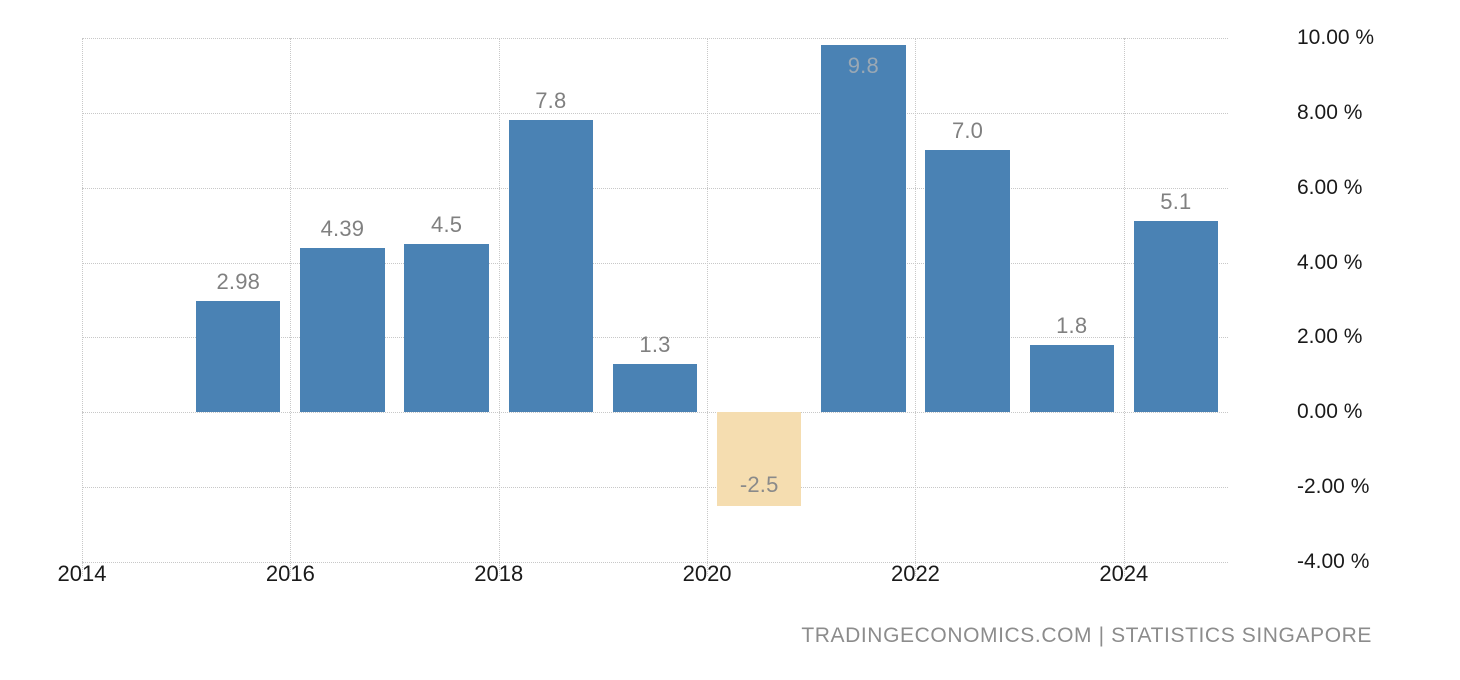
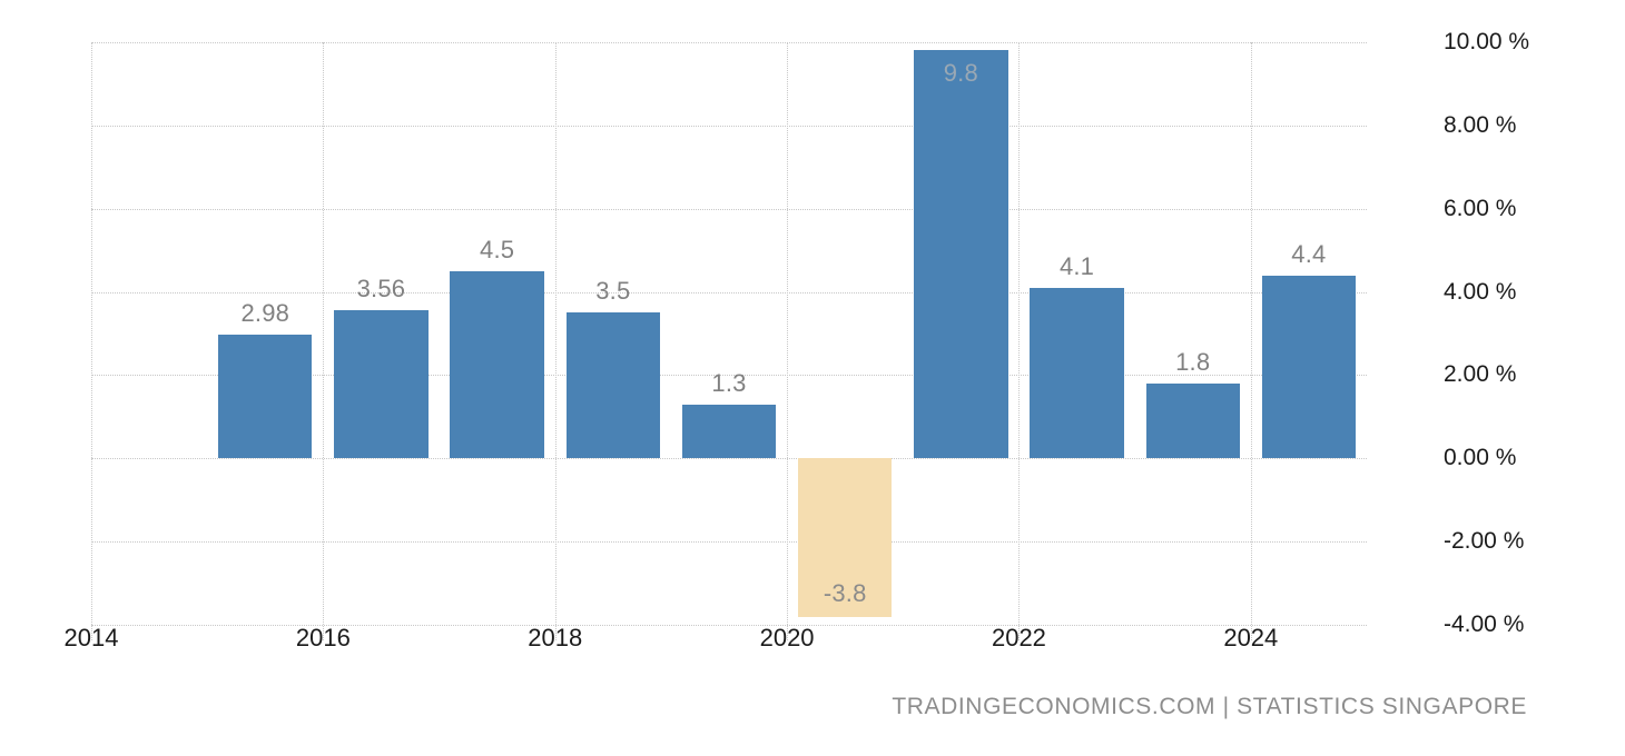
2016: 4.39 -> 3.56
2018: 7.8 -> 3.5
2020: -2.5 -> -3.8
2022: 7.0 -> 4.1
2024: 5.1 -> 4.4
